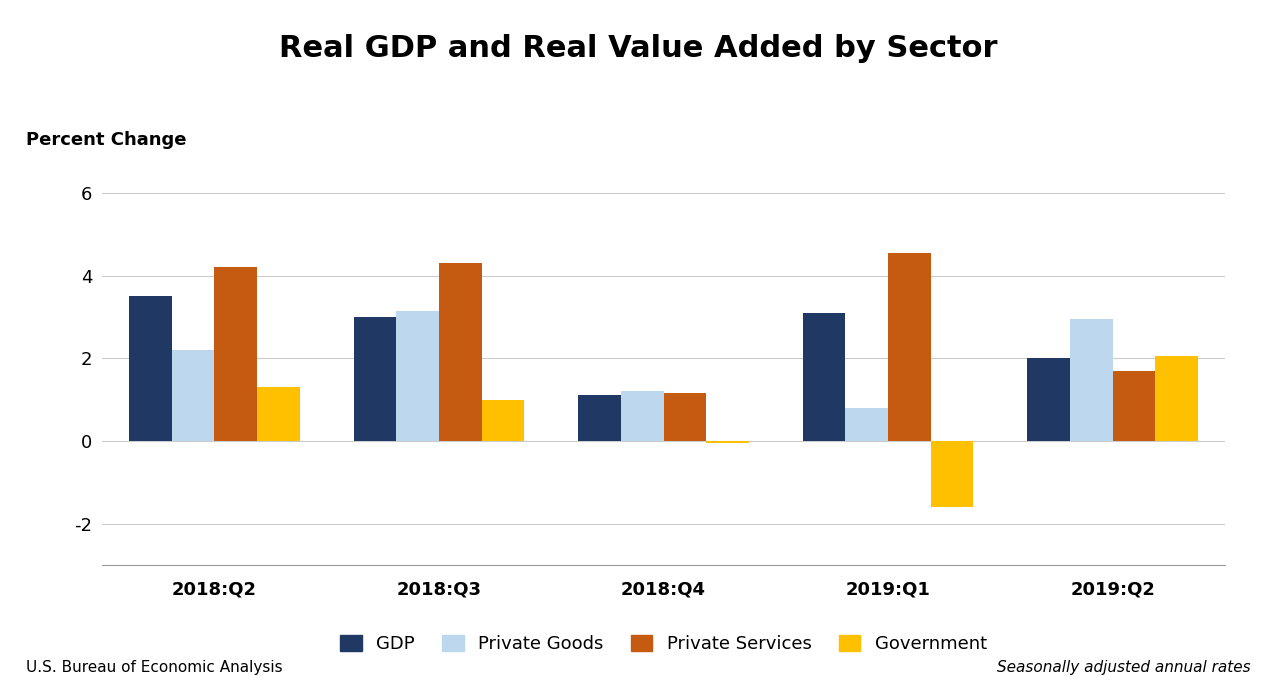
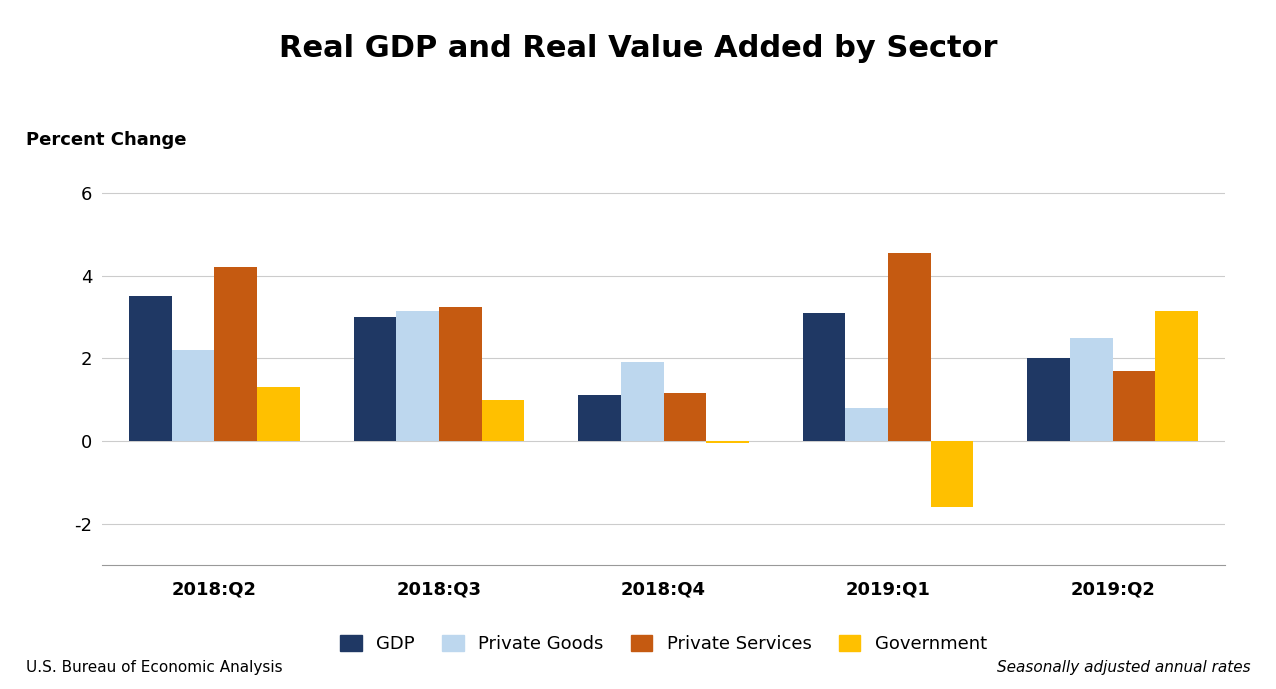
Private Services/2018:Q3: 4.30 -> 3.25
Private Goods/2018:Q4: 1.20 -> 1.90
Private Goods/2019:Q2: 2.95 -> 2.50
Government/2019:Q2: 2.05 -> 3.15
